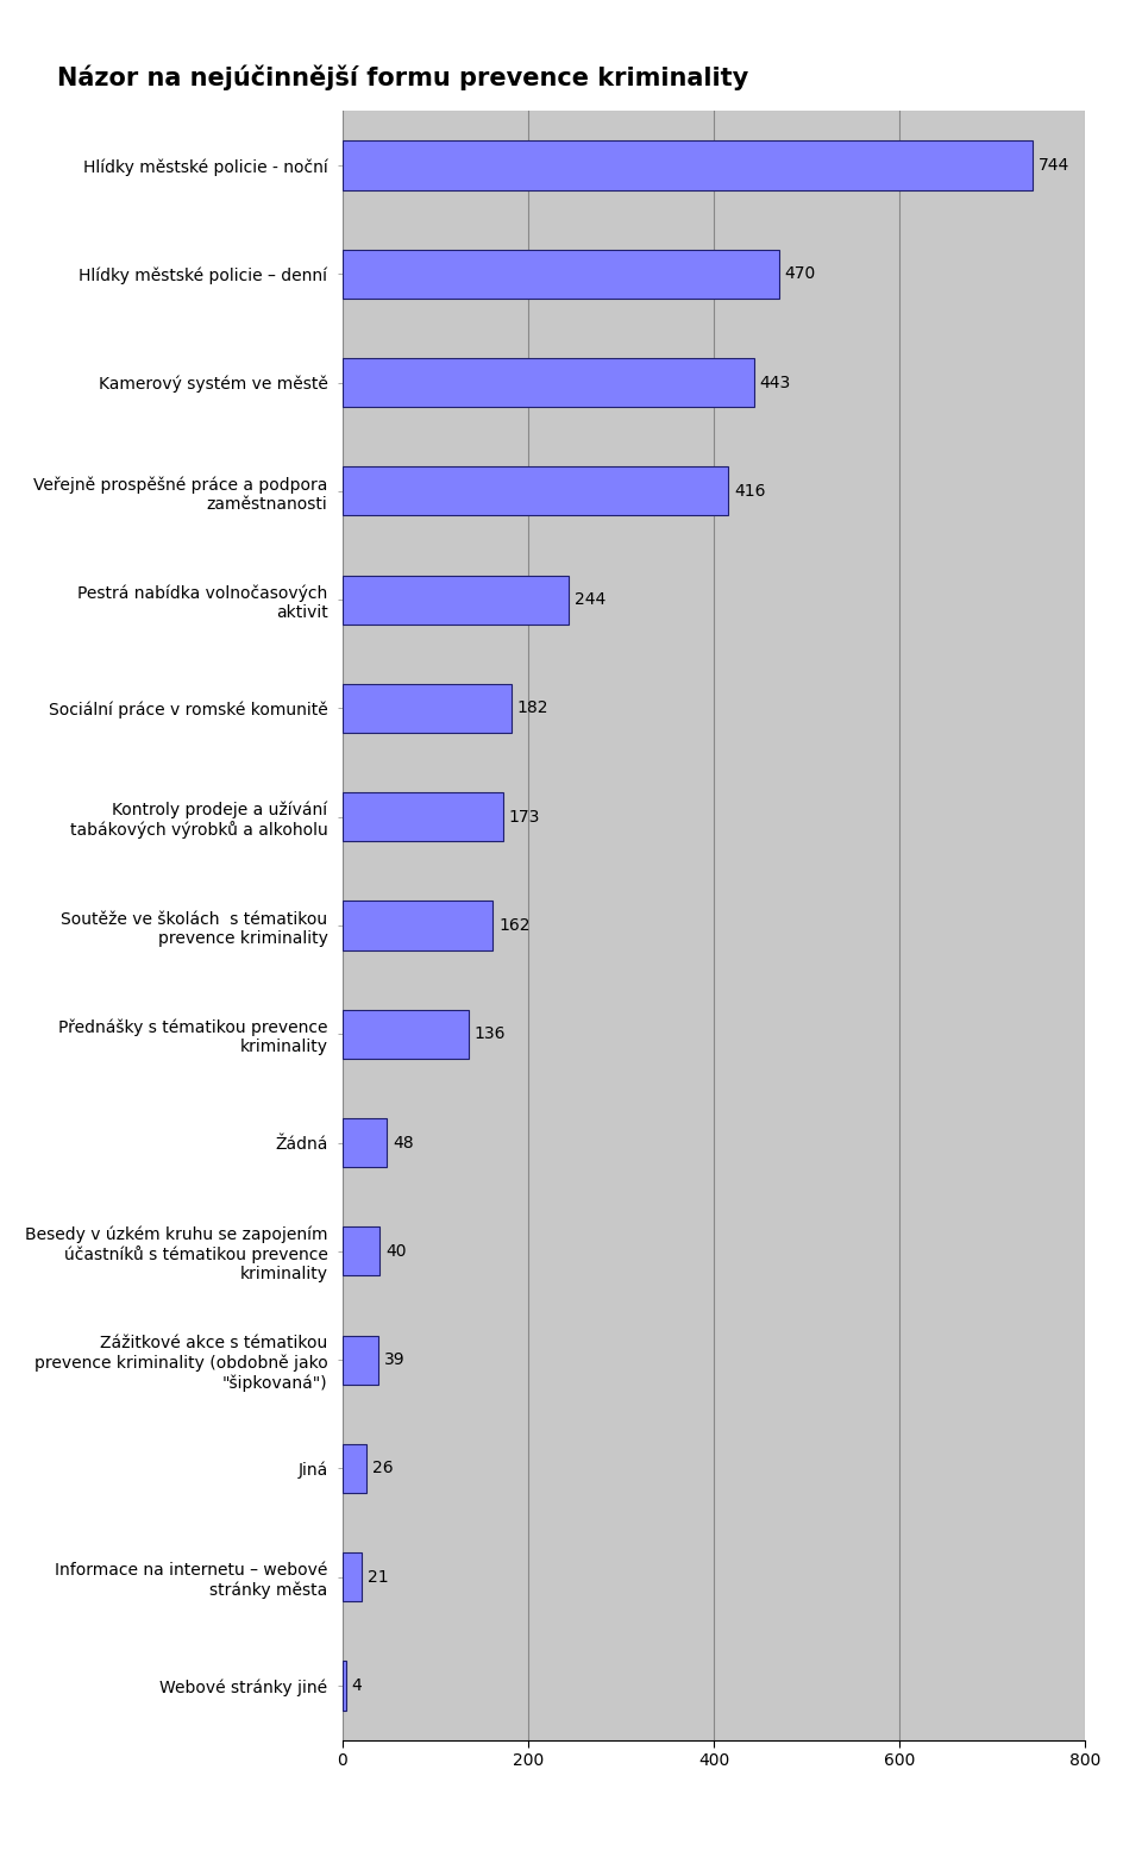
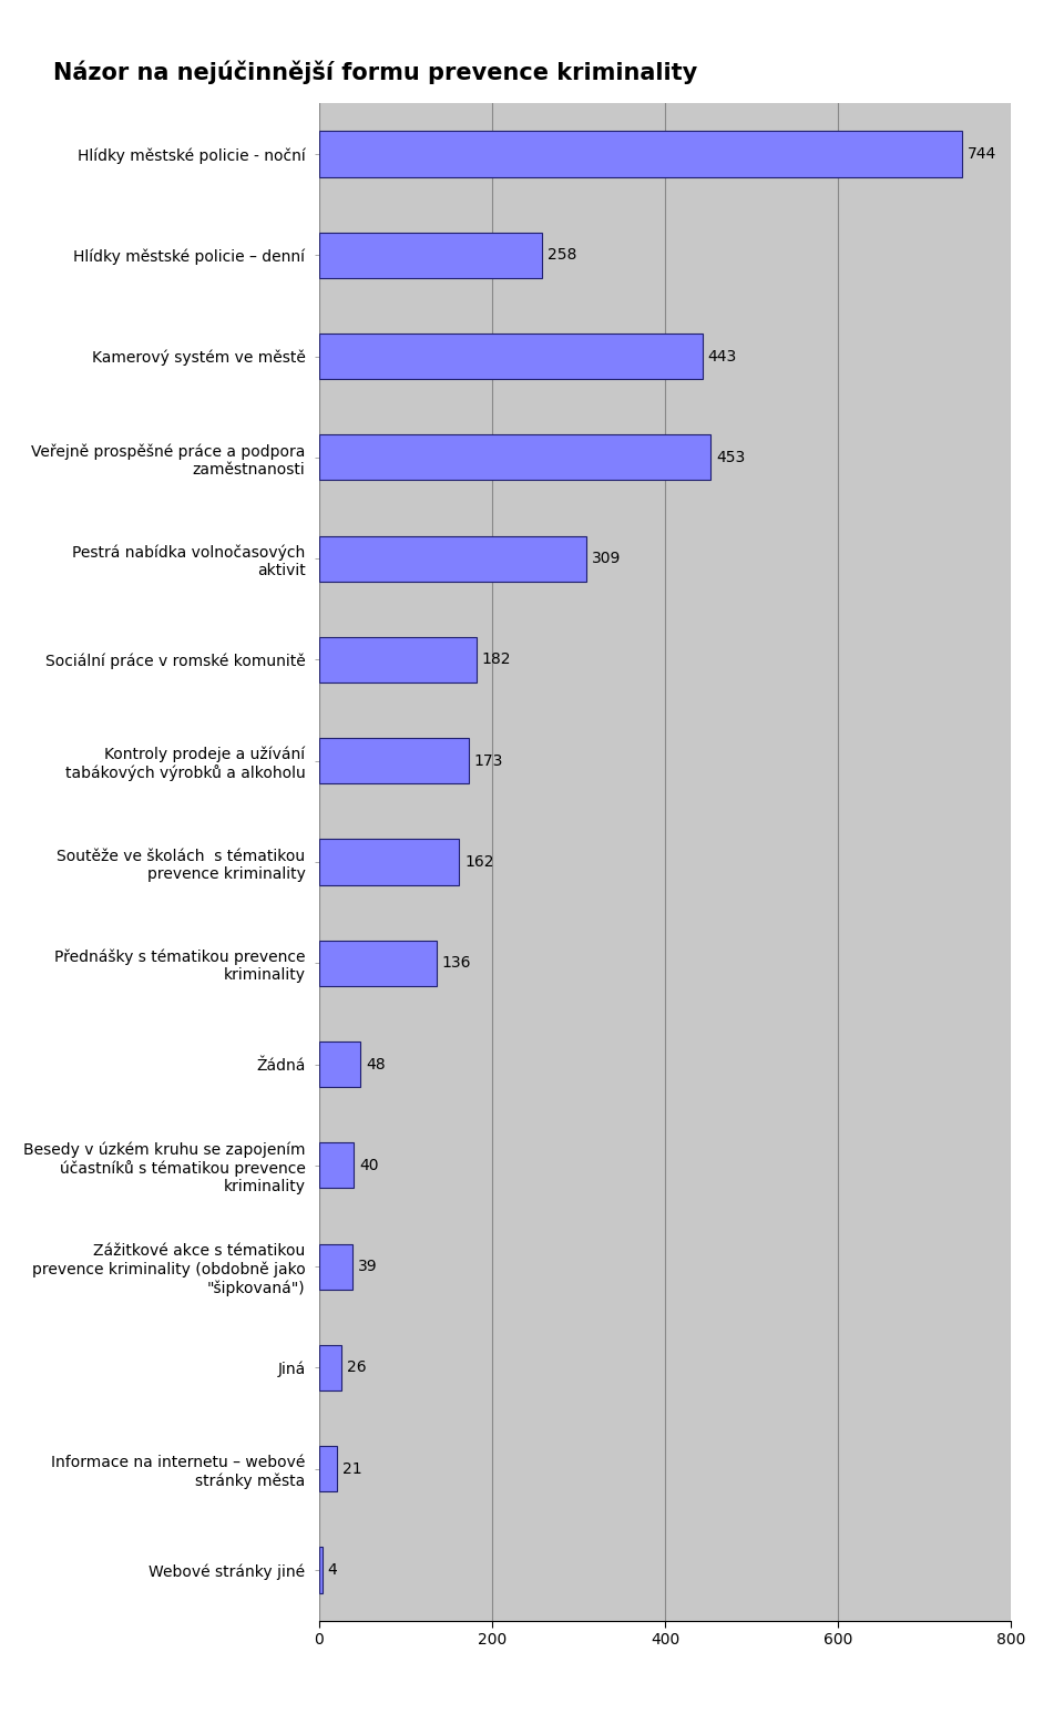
Hlídky městské policie – denní: 470 -> 258
Veřejně prospěšné práce a podpora zaměstnanosti: 416 -> 453
Pestrá nabídka volnočasových aktivit: 244 -> 309
